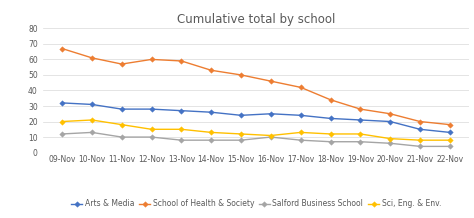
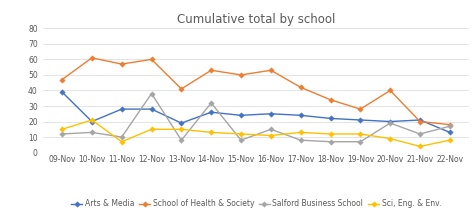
Arts & Media/09-Nov: 32 -> 39
School of Health & Society/09-Nov: 67 -> 47
Sci, Eng. & Env./09-Nov: 20 -> 15
Arts & Media/10-Nov: 31 -> 20
Sci, Eng. & Env./11-Nov: 18 -> 7
Salford Business School/12-Nov: 10 -> 38
Arts & Media/13-Nov: 27 -> 19
School of Health & Society/13-Nov: 59 -> 41
Salford Business School/14-Nov: 8 -> 32
School of Health & Society/16-Nov: 46 -> 53
Salford Business School/16-Nov: 10 -> 15
School of Health & Society/20-Nov: 25 -> 40
Salford Business School/20-Nov: 6 -> 19
Arts & Media/21-Nov: 15 -> 21
Salford Business School/21-Nov: 4 -> 12
Sci, Eng. & Env./21-Nov: 8 -> 4
Salford Business School/22-Nov: 4 -> 17
